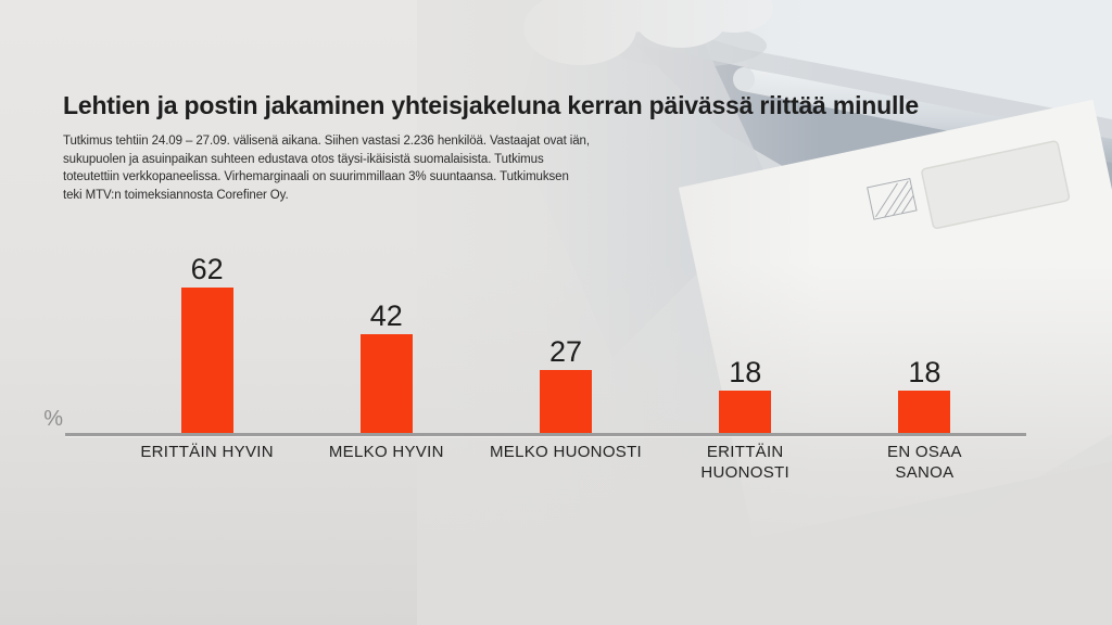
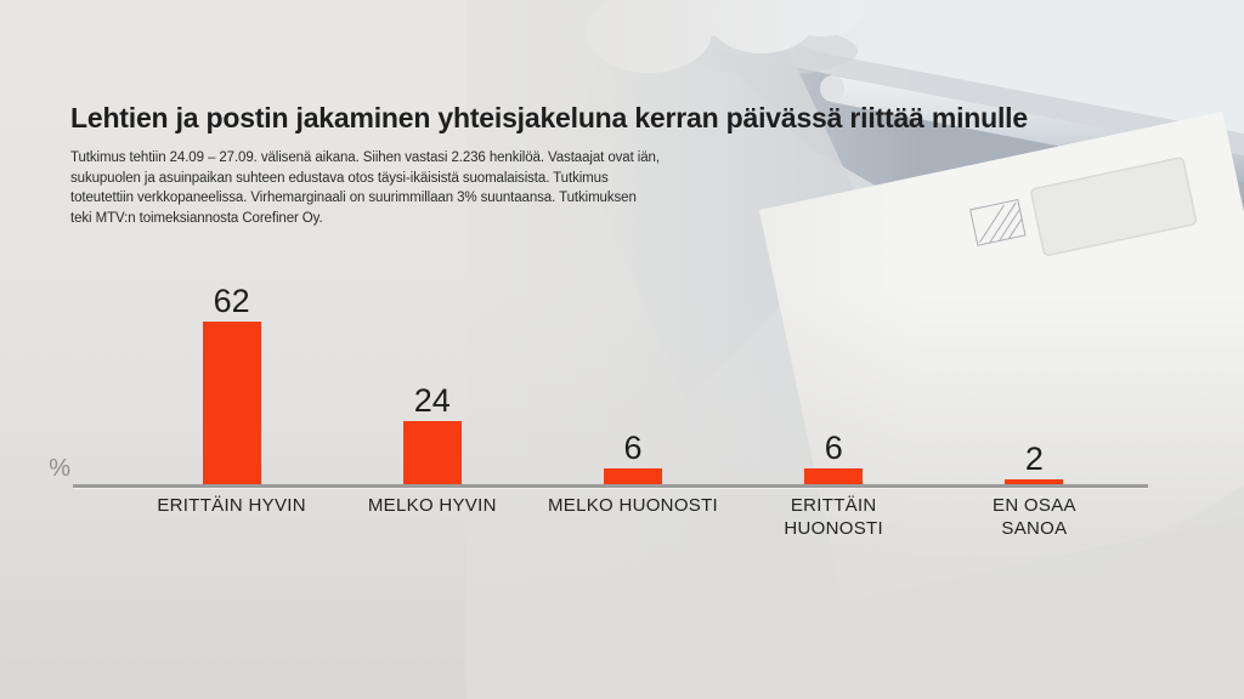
MELKO HYVIN: 42 -> 24
MELKO HUONOSTI: 27 -> 6
ERITTÄIN HUONOSTI: 18 -> 6
EN OSAA SANOA: 18 -> 2
